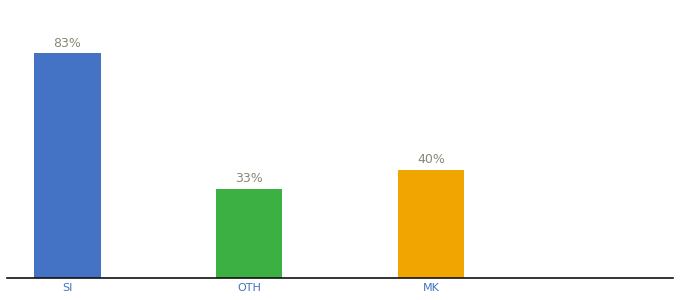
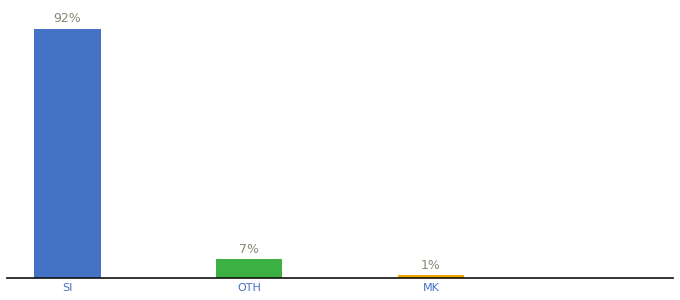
SI: 83% -> 92%
OTH: 33% -> 7%
MK: 40% -> 1%
